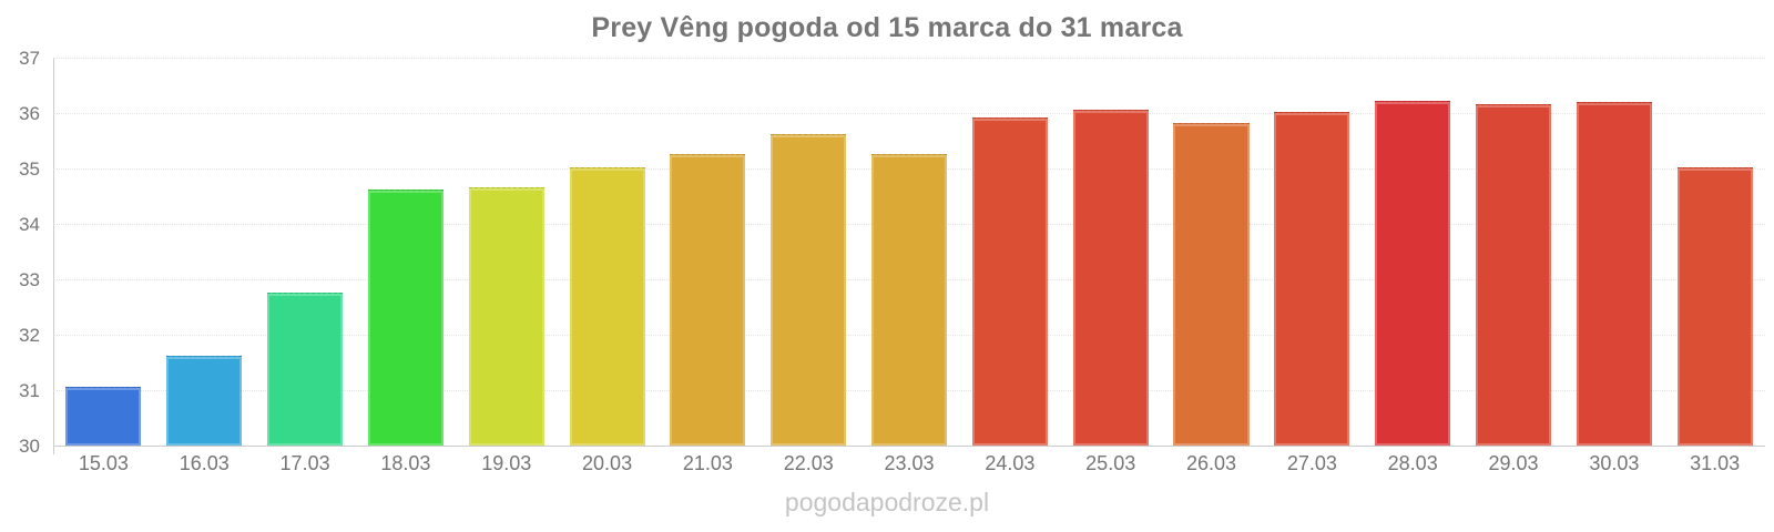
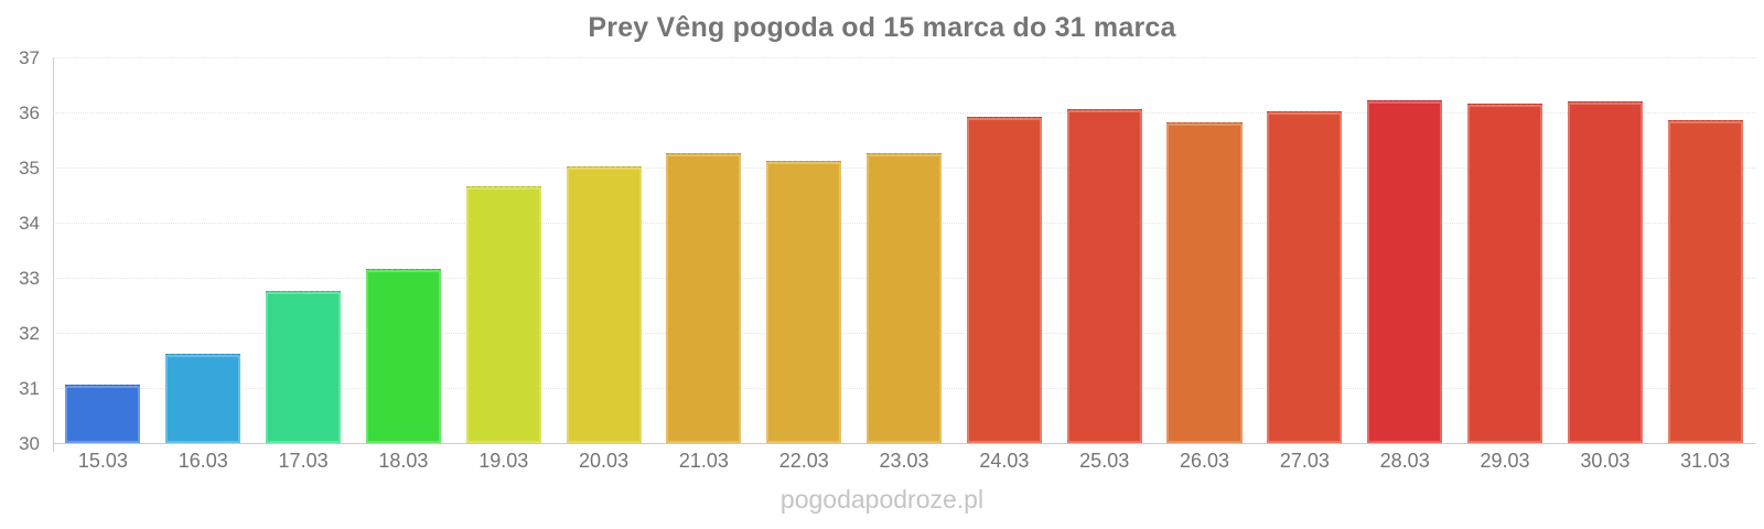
18.03: 34.6 -> 33.1
22.03: 35.6 -> 35.1
31.03: 35.0 -> 35.9
